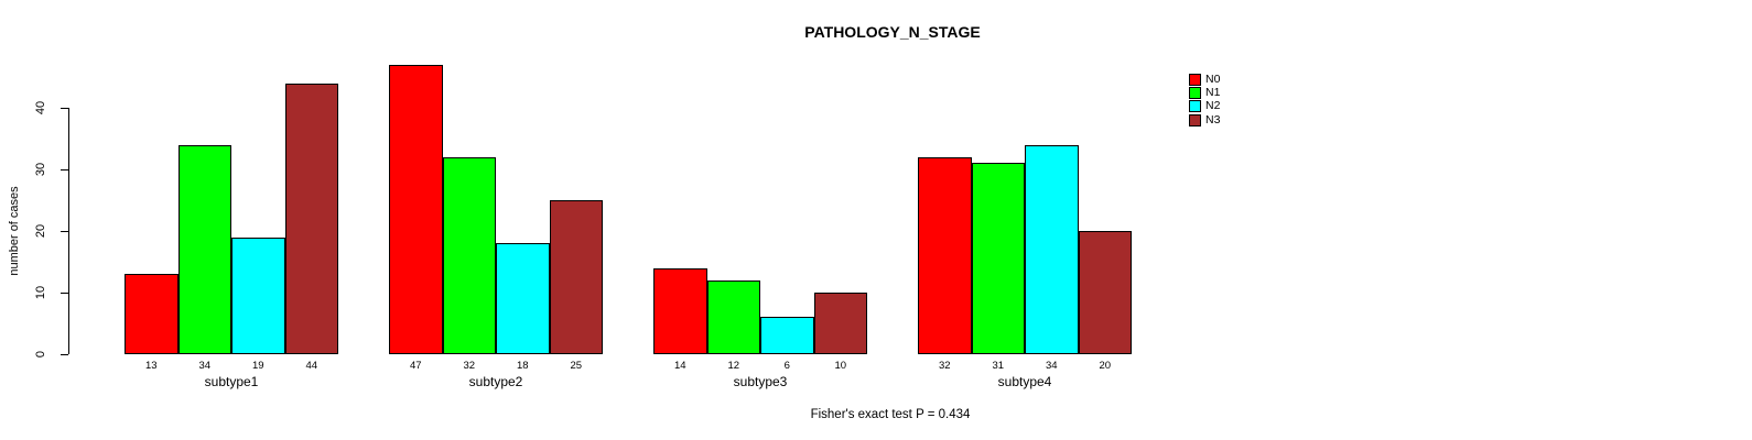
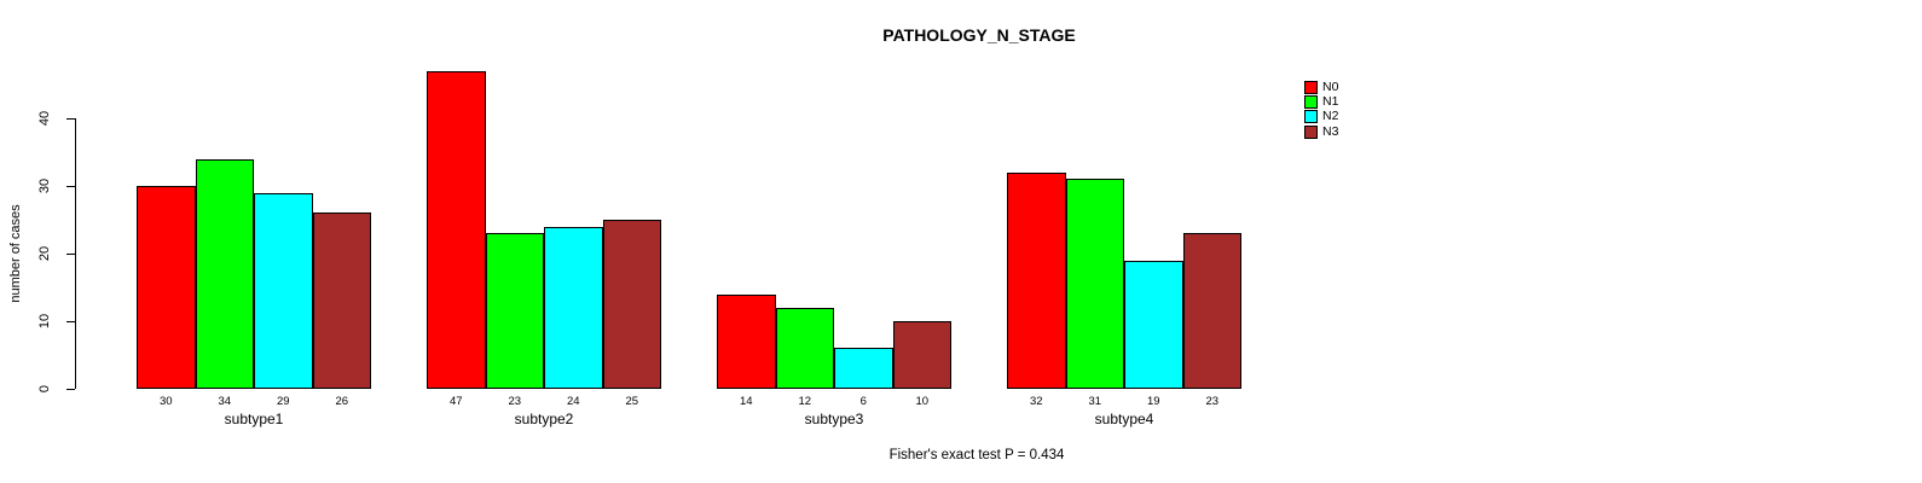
N0/subtype1: 13 -> 30
N2/subtype1: 19 -> 29
N3/subtype1: 44 -> 26
N1/subtype2: 32 -> 23
N2/subtype2: 18 -> 24
N2/subtype4: 34 -> 19
N3/subtype4: 20 -> 23
